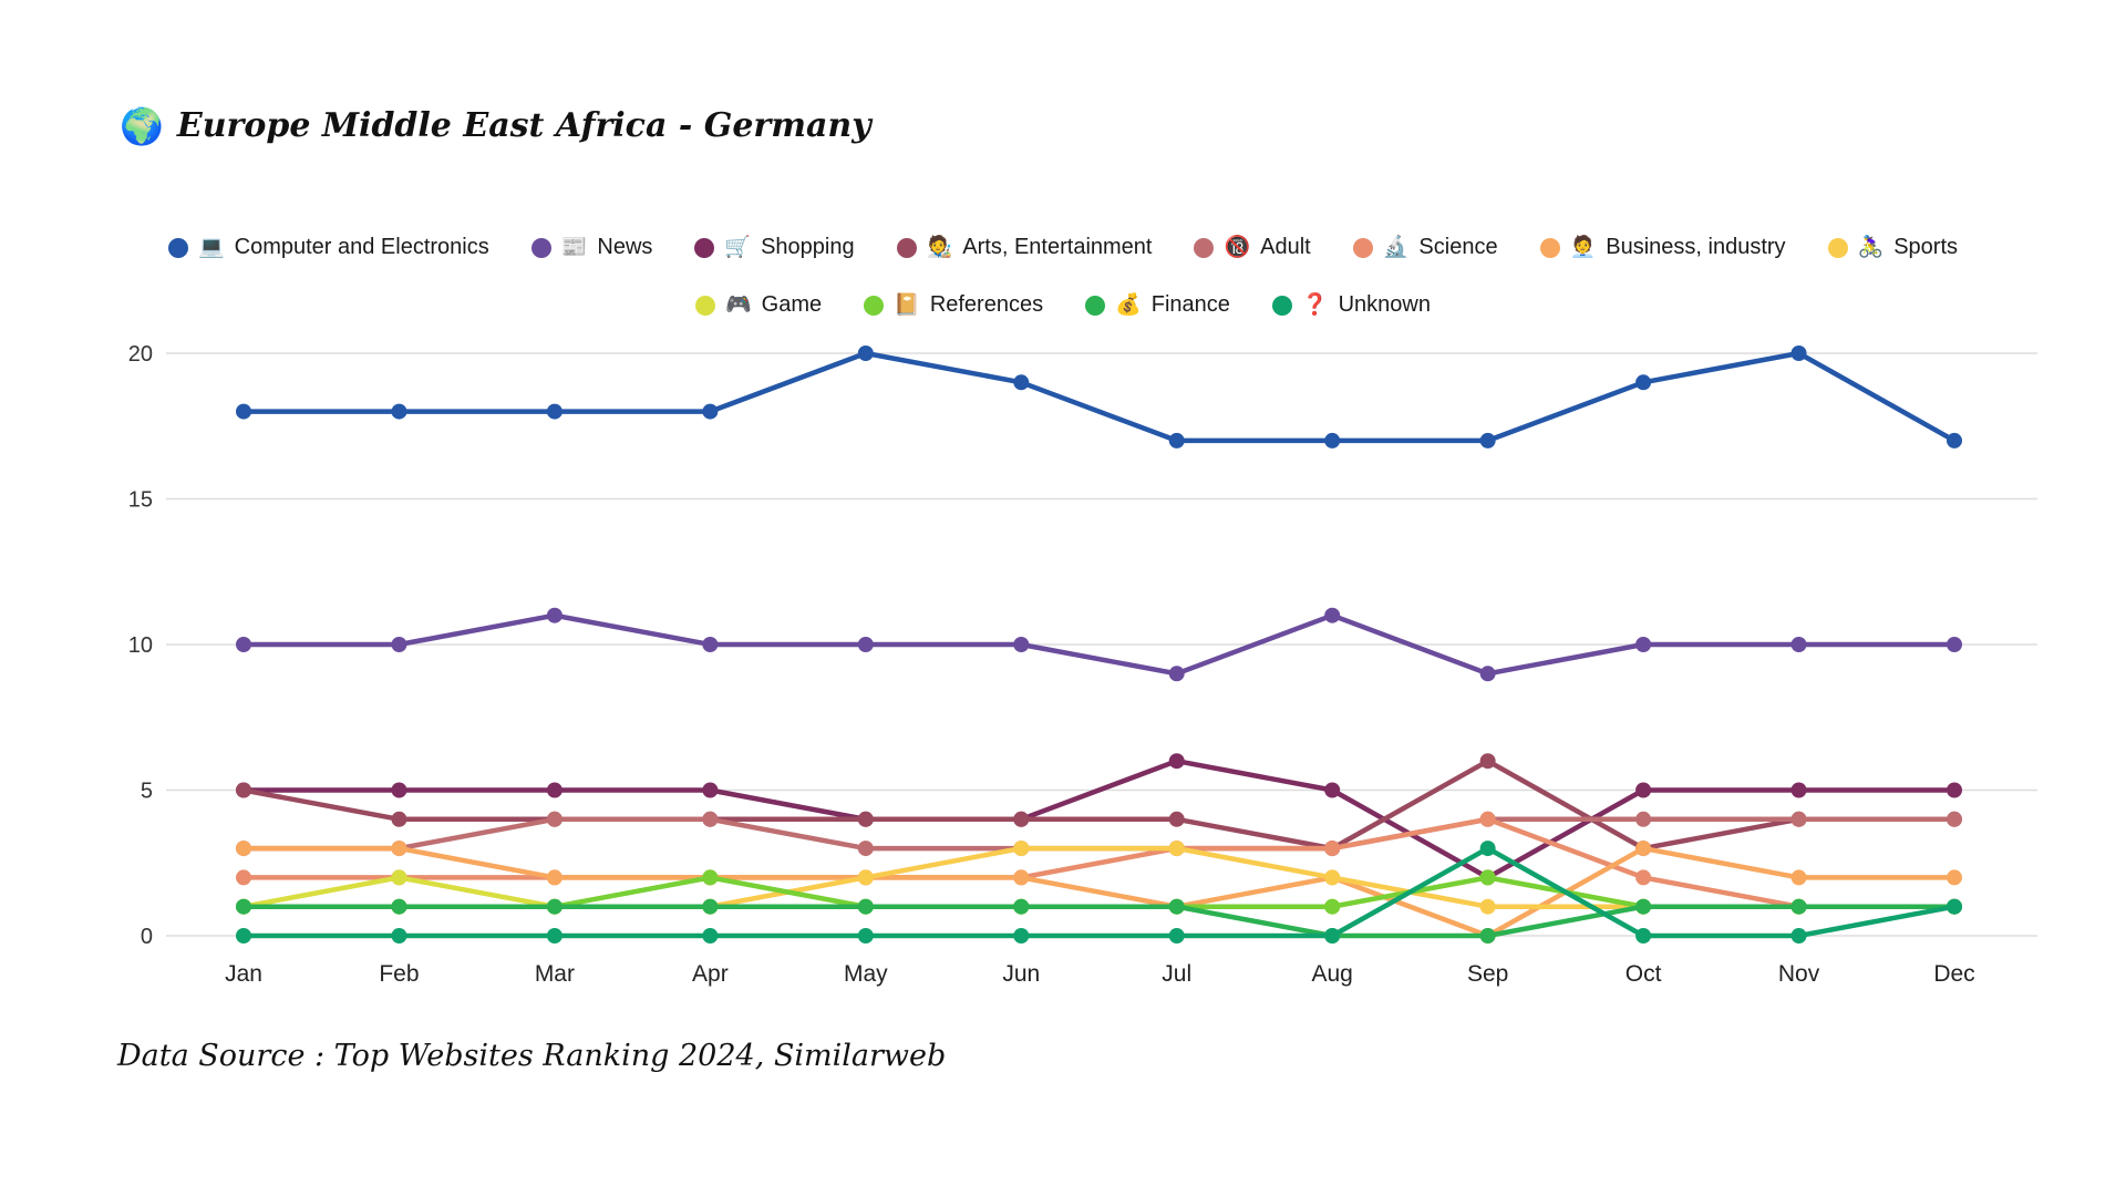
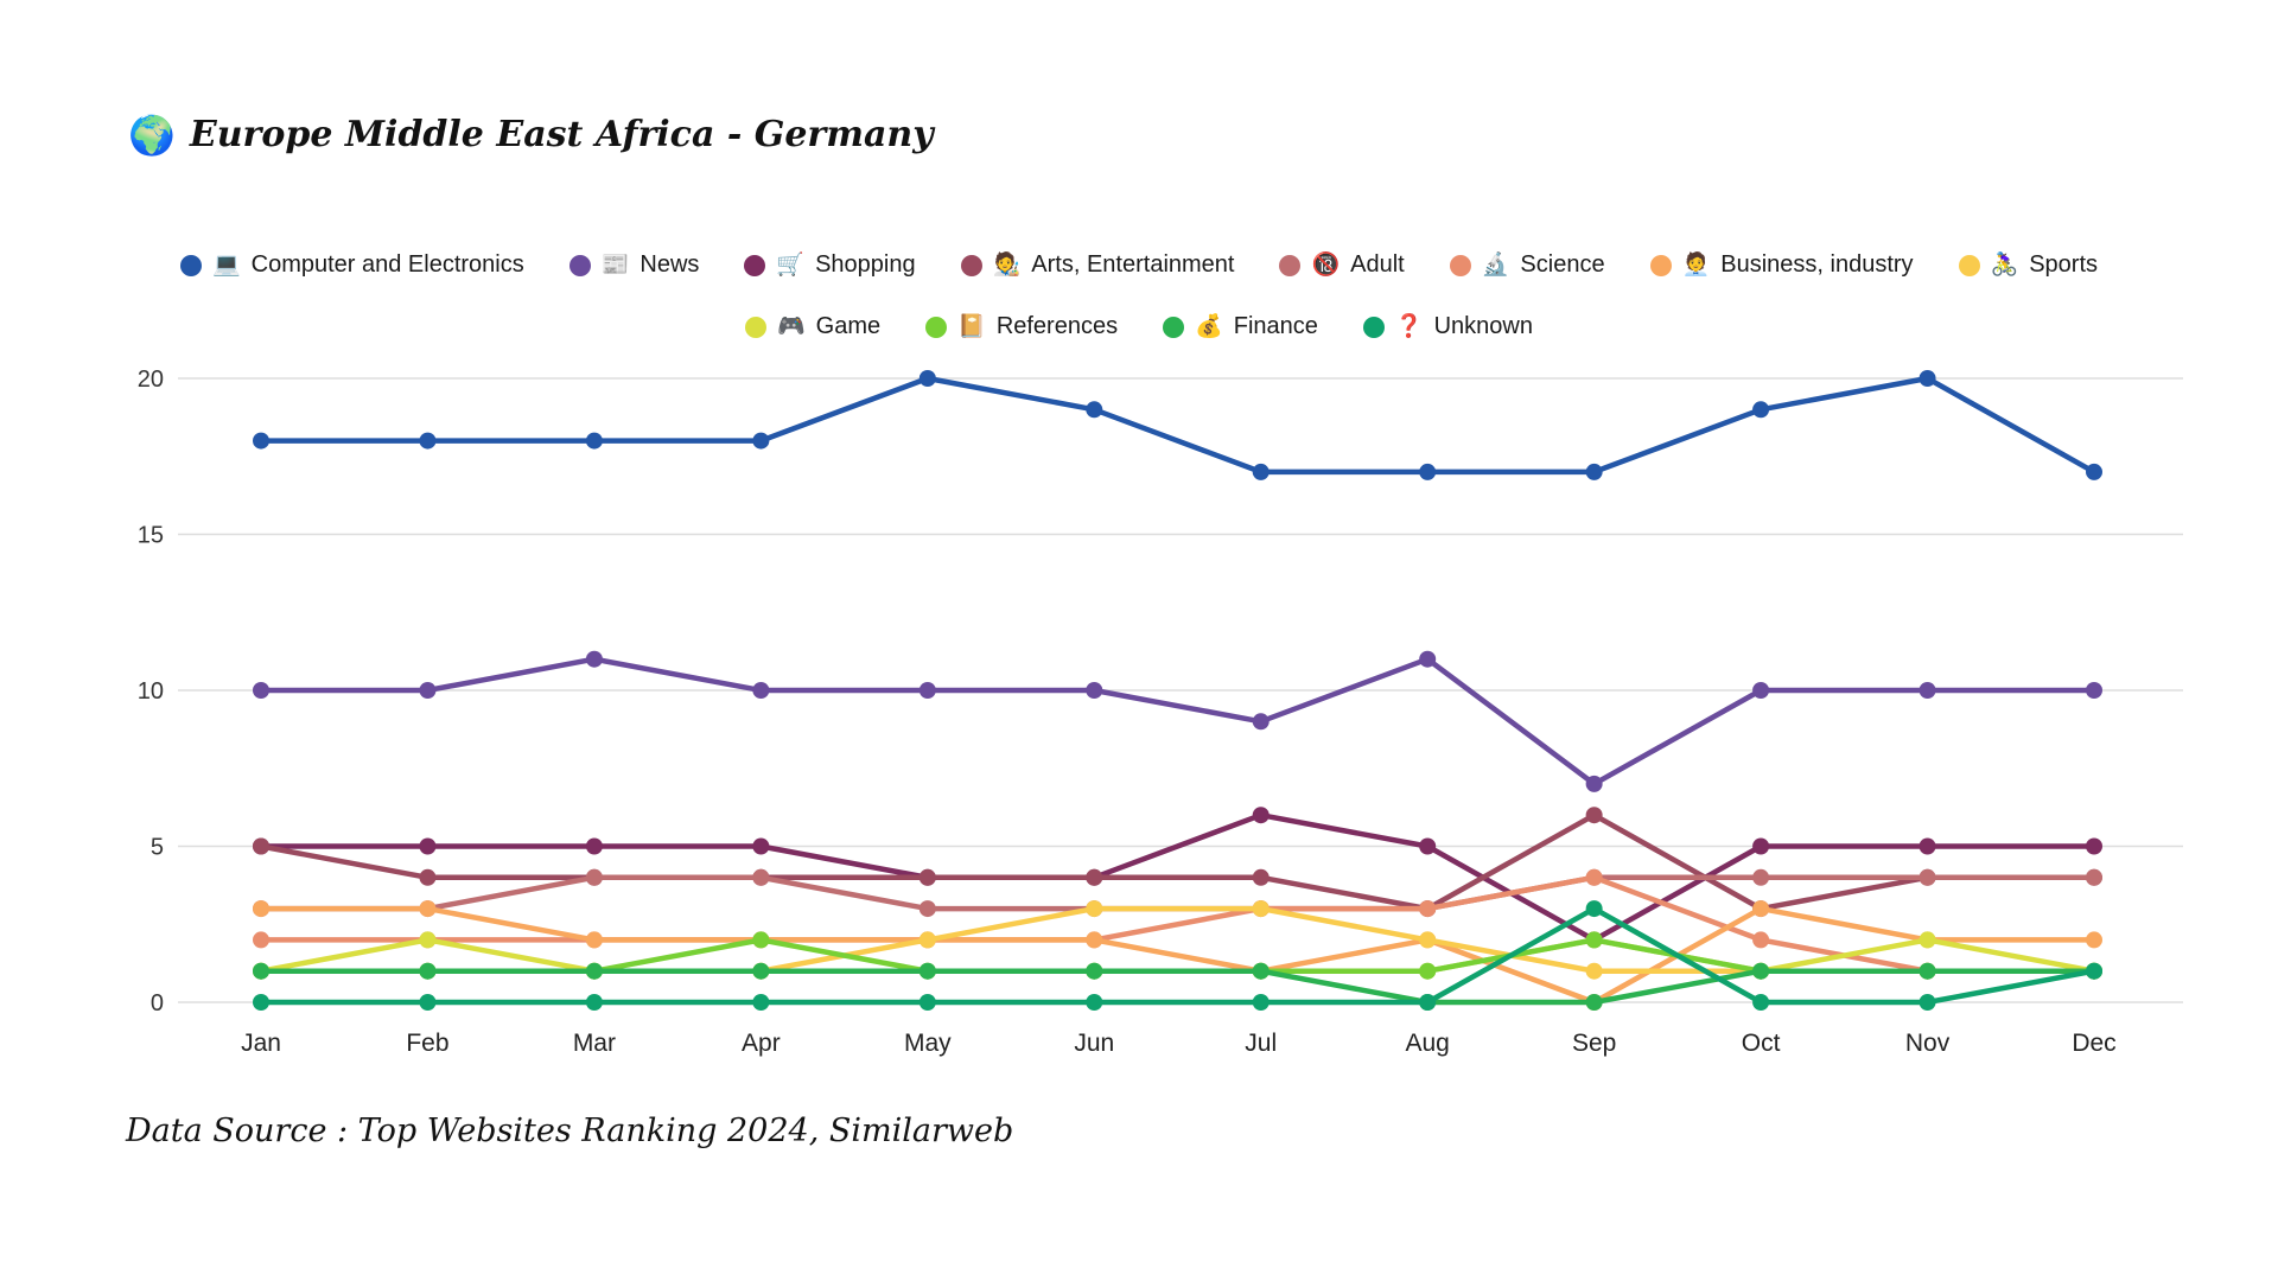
News/Sep: 9 -> 7
Game/Nov: 1 -> 2
